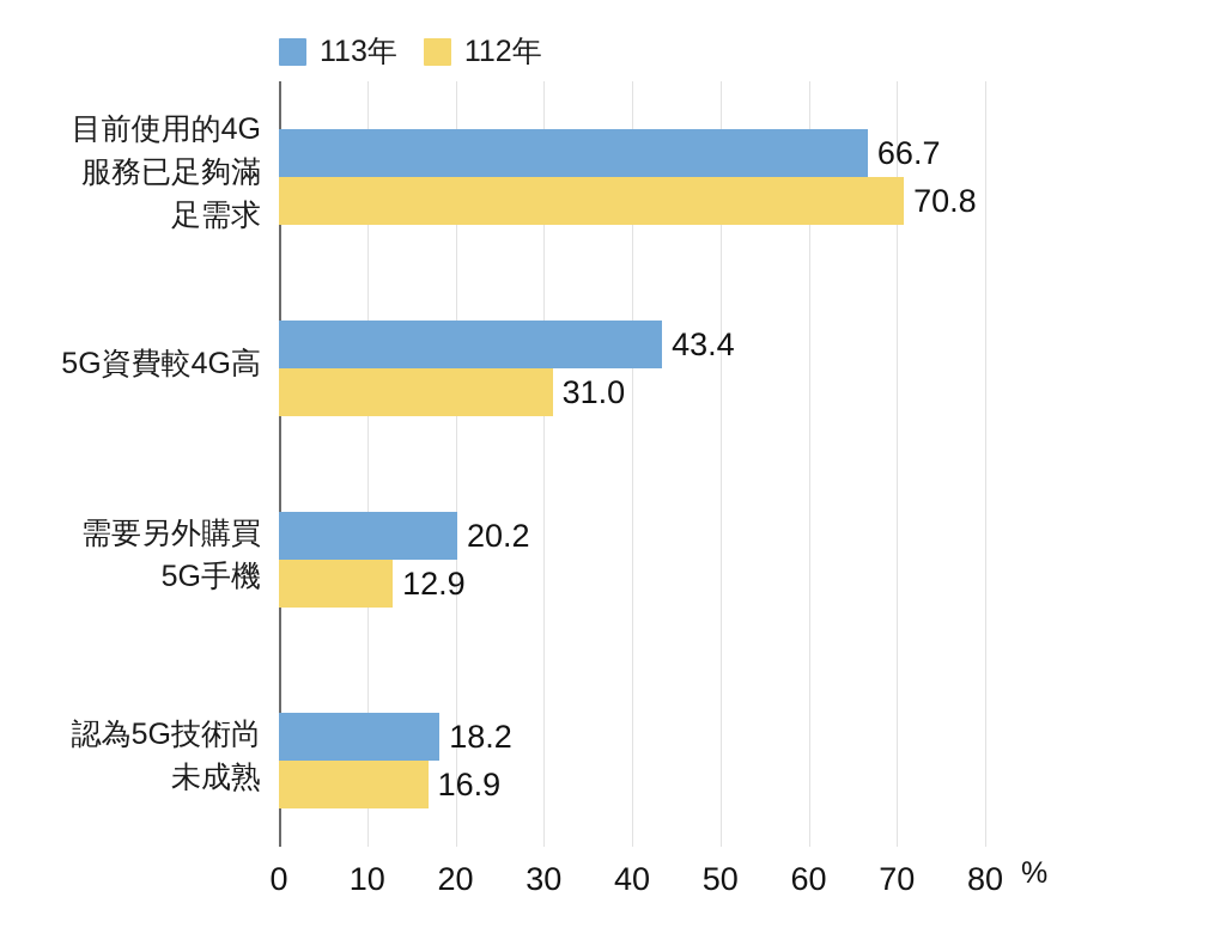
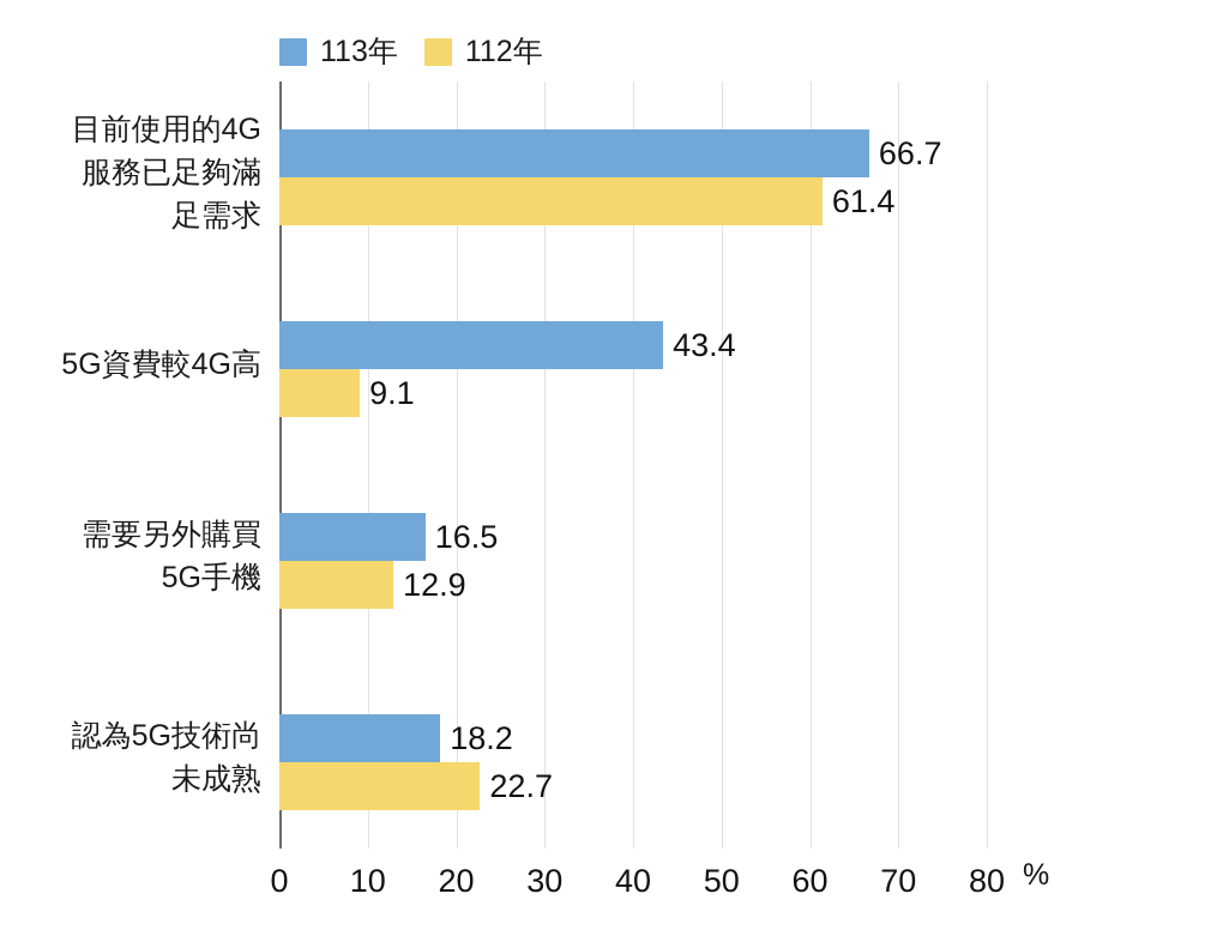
112年/目前使用的4G 服務已足夠滿 足需求: 70.8 -> 61.4
112年/5G資費較4G高: 31.0 -> 9.1
113年/需要另外購買 5G手機: 20.2 -> 16.5
112年/認為5G技術尚 未成熟: 16.9 -> 22.7
